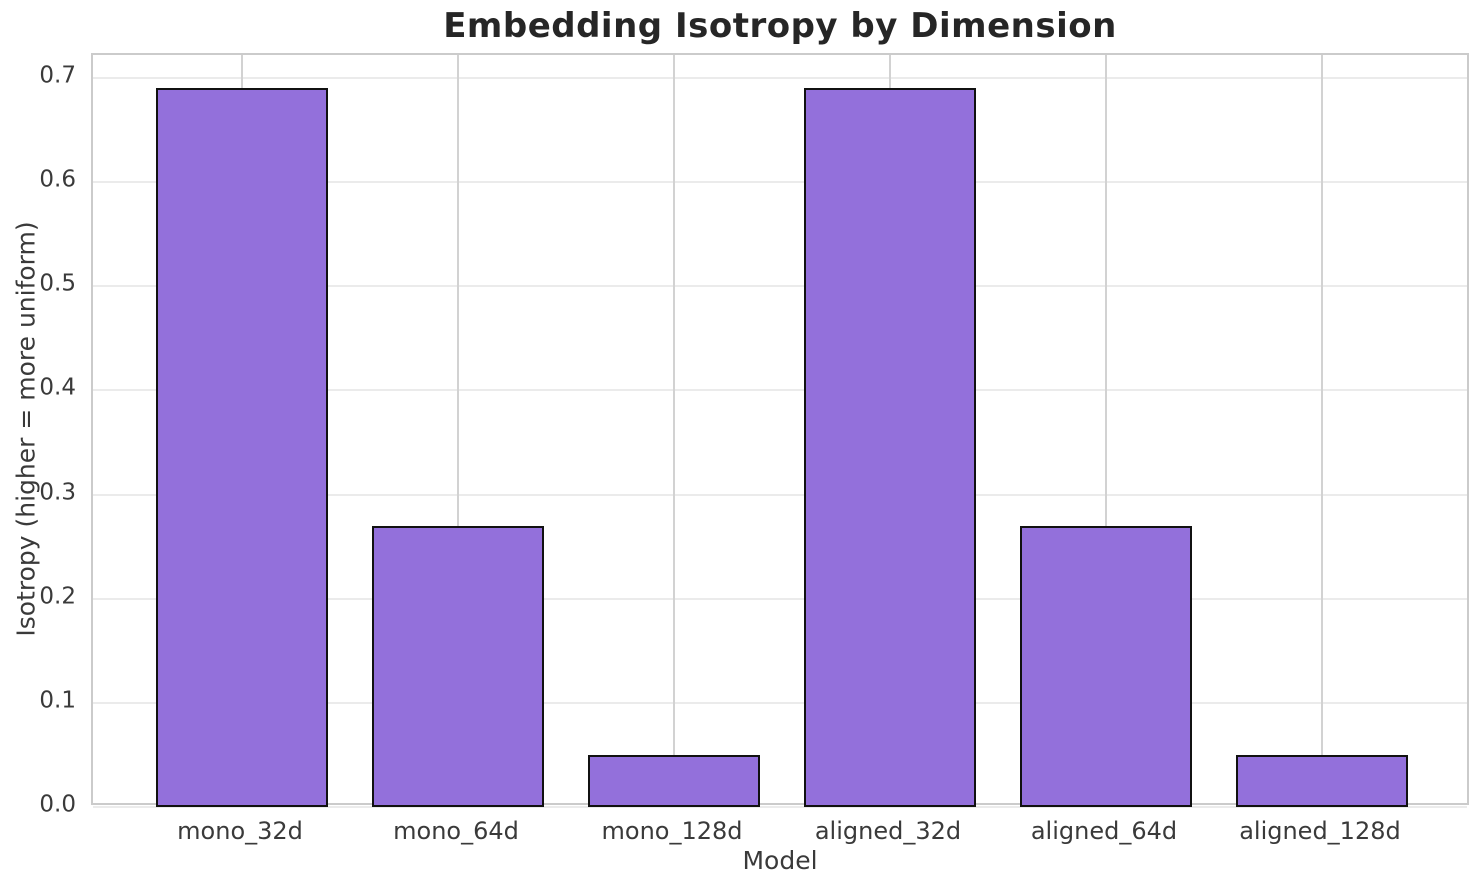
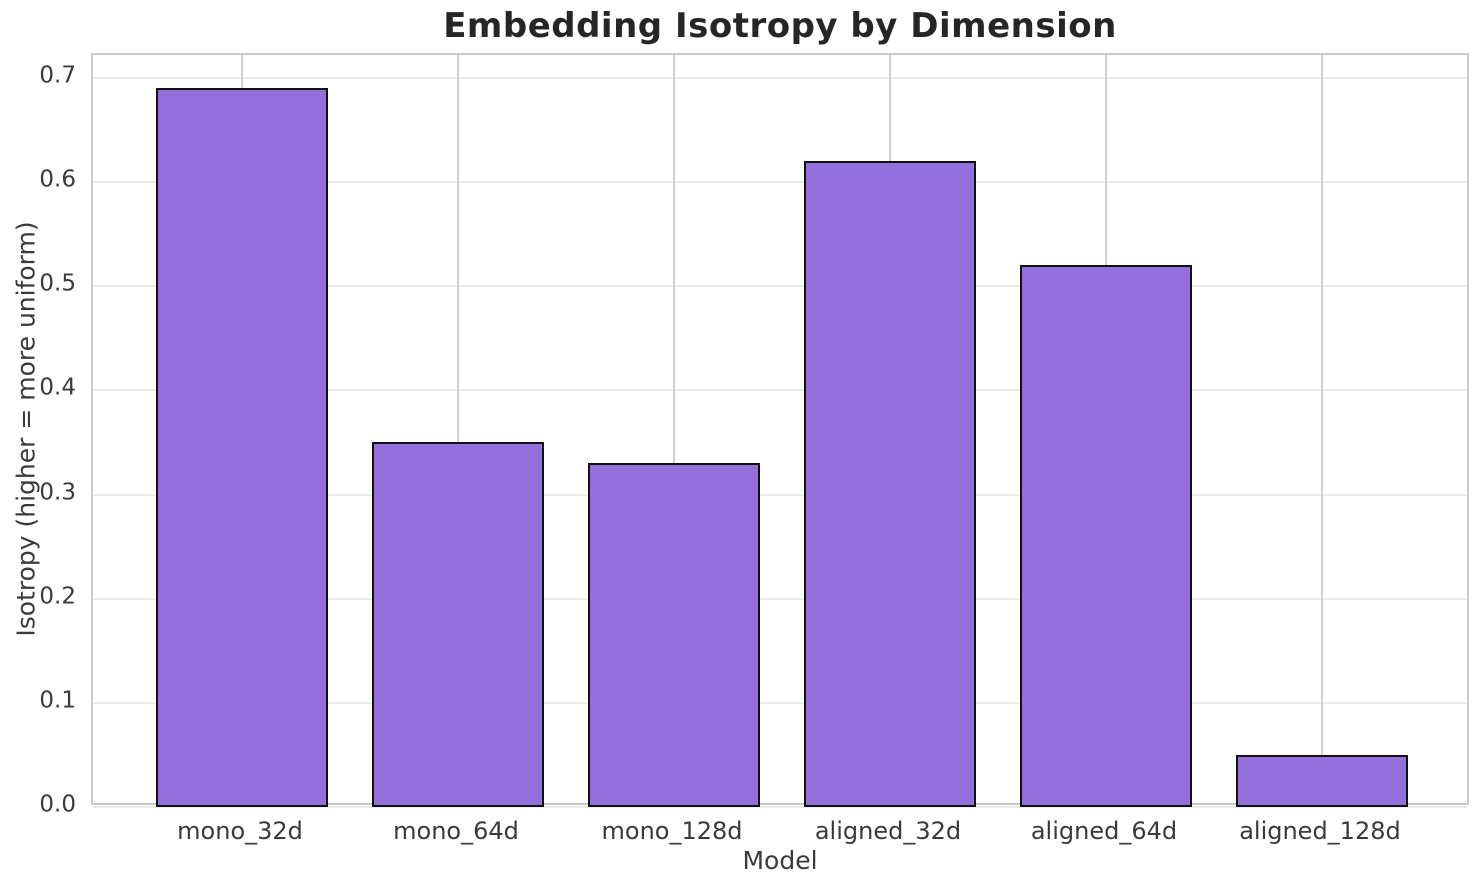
mono_64d: 0.27 -> 0.35
mono_128d: 0.05 -> 0.33
aligned_32d: 0.69 -> 0.62
aligned_64d: 0.27 -> 0.52
